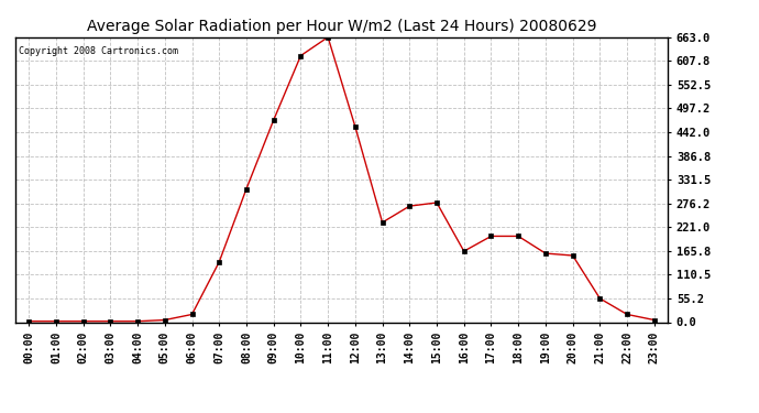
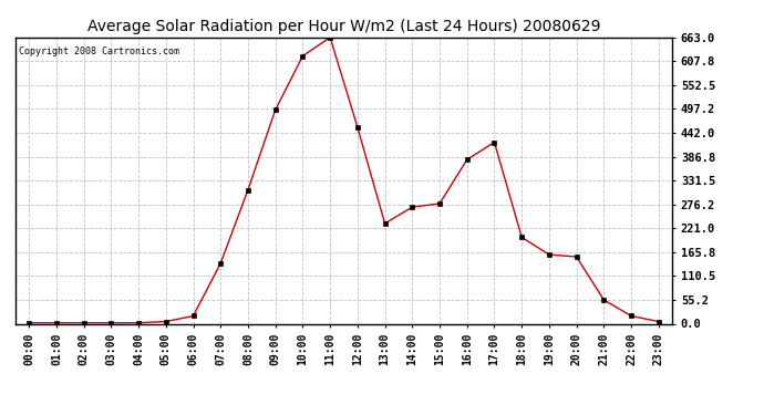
09:00: 470 -> 495
16:00: 165 -> 380
17:00: 200 -> 420
